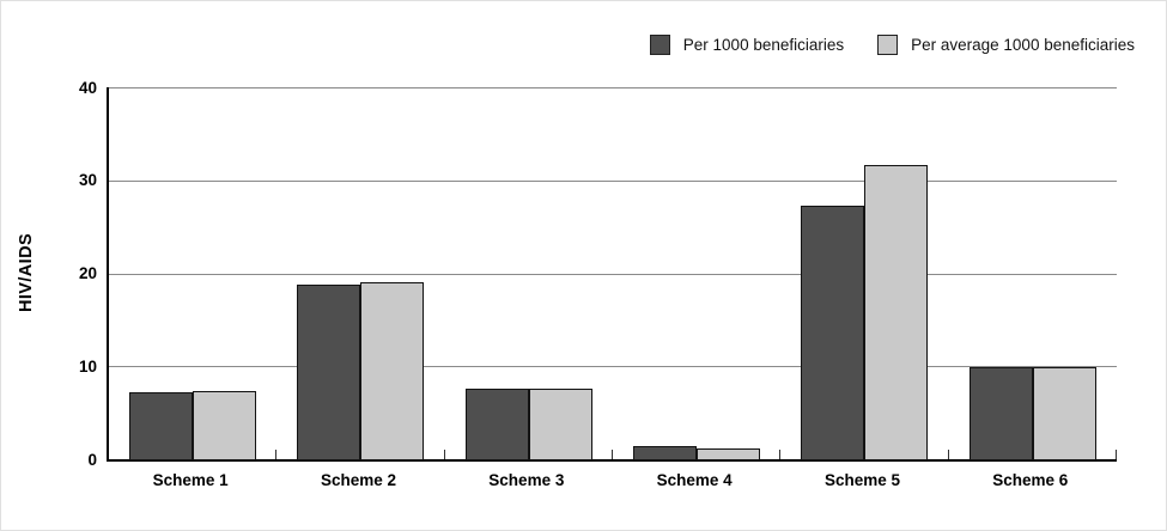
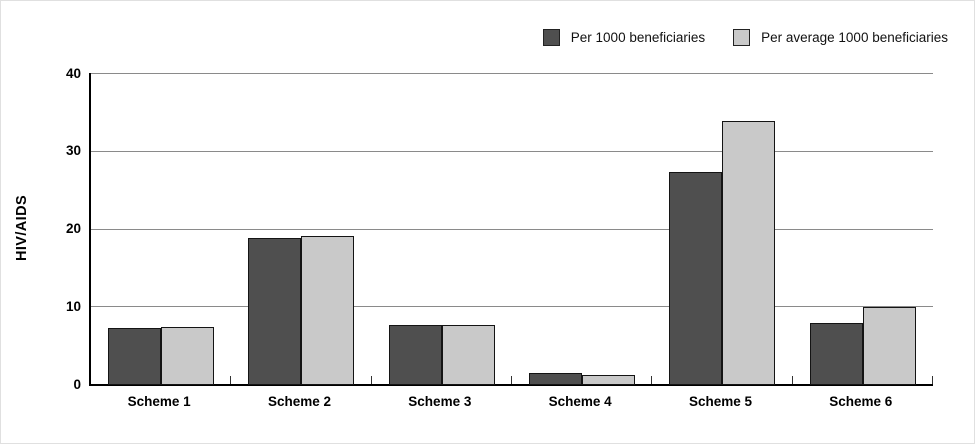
Per average 1000 beneficiaries/Scheme 5: 32 -> 34
Per 1000 beneficiaries/Scheme 6: 10 -> 8
